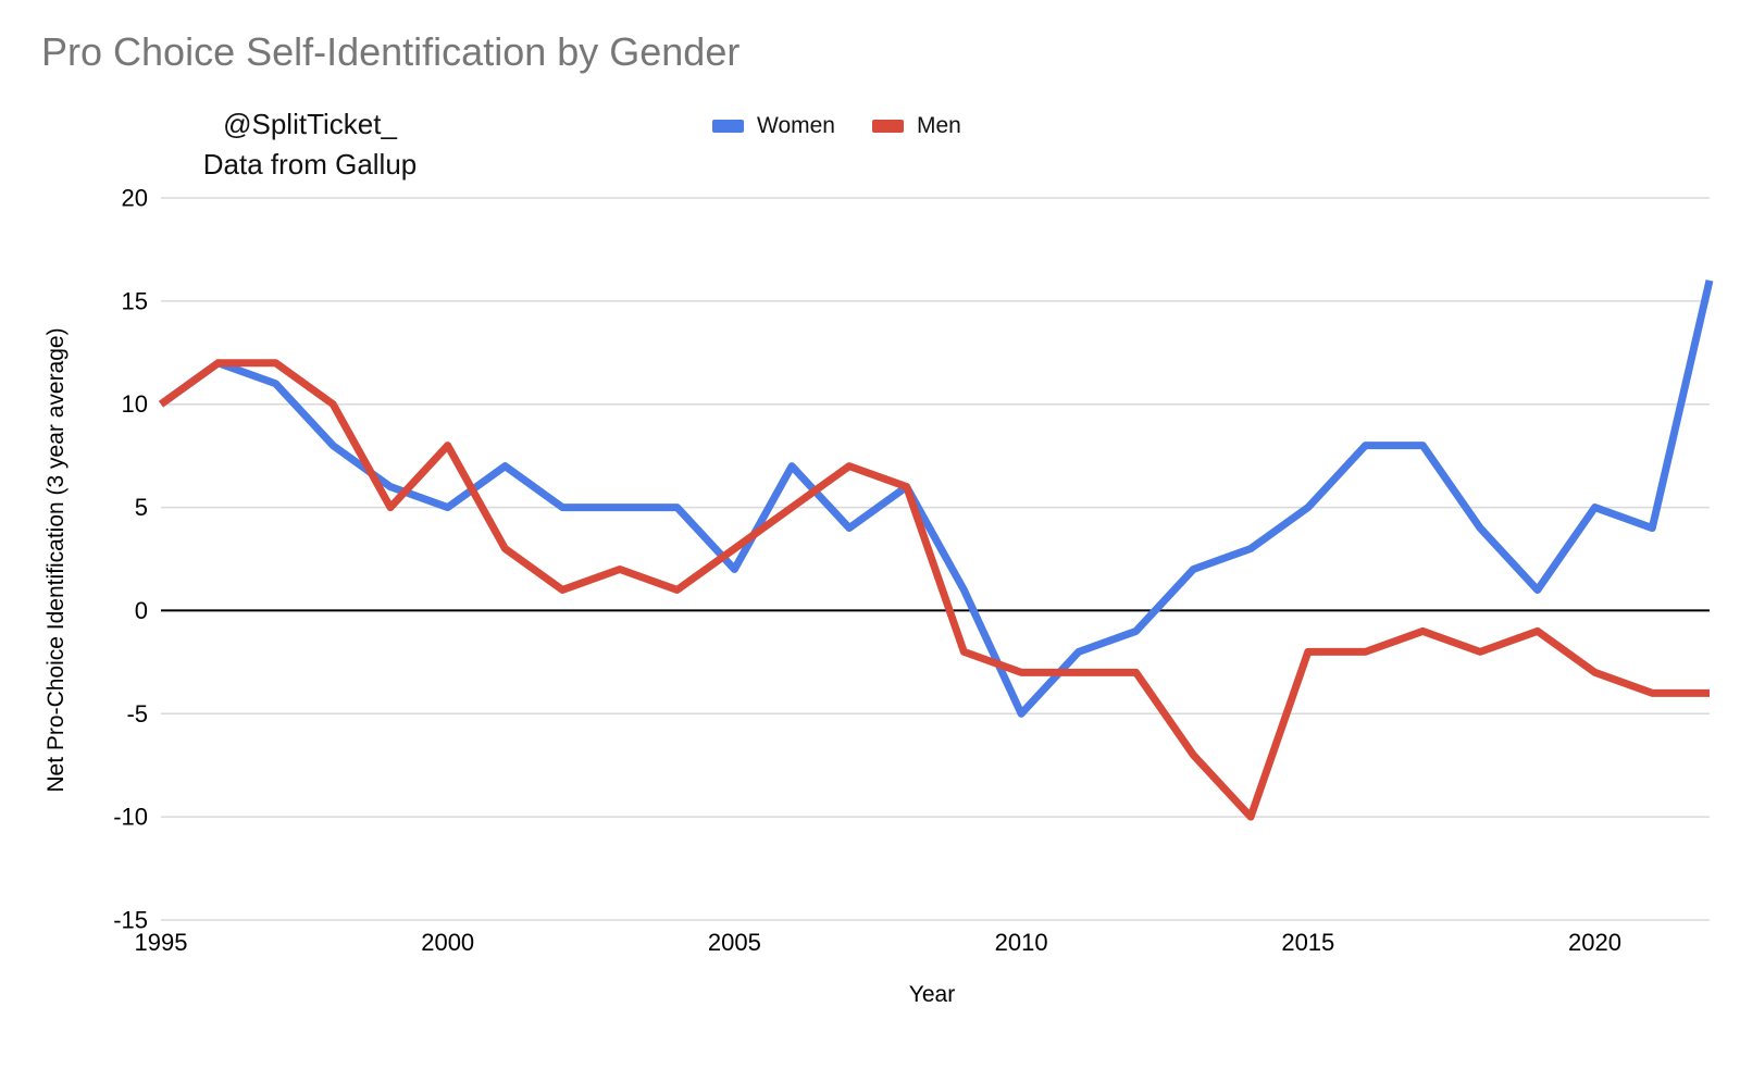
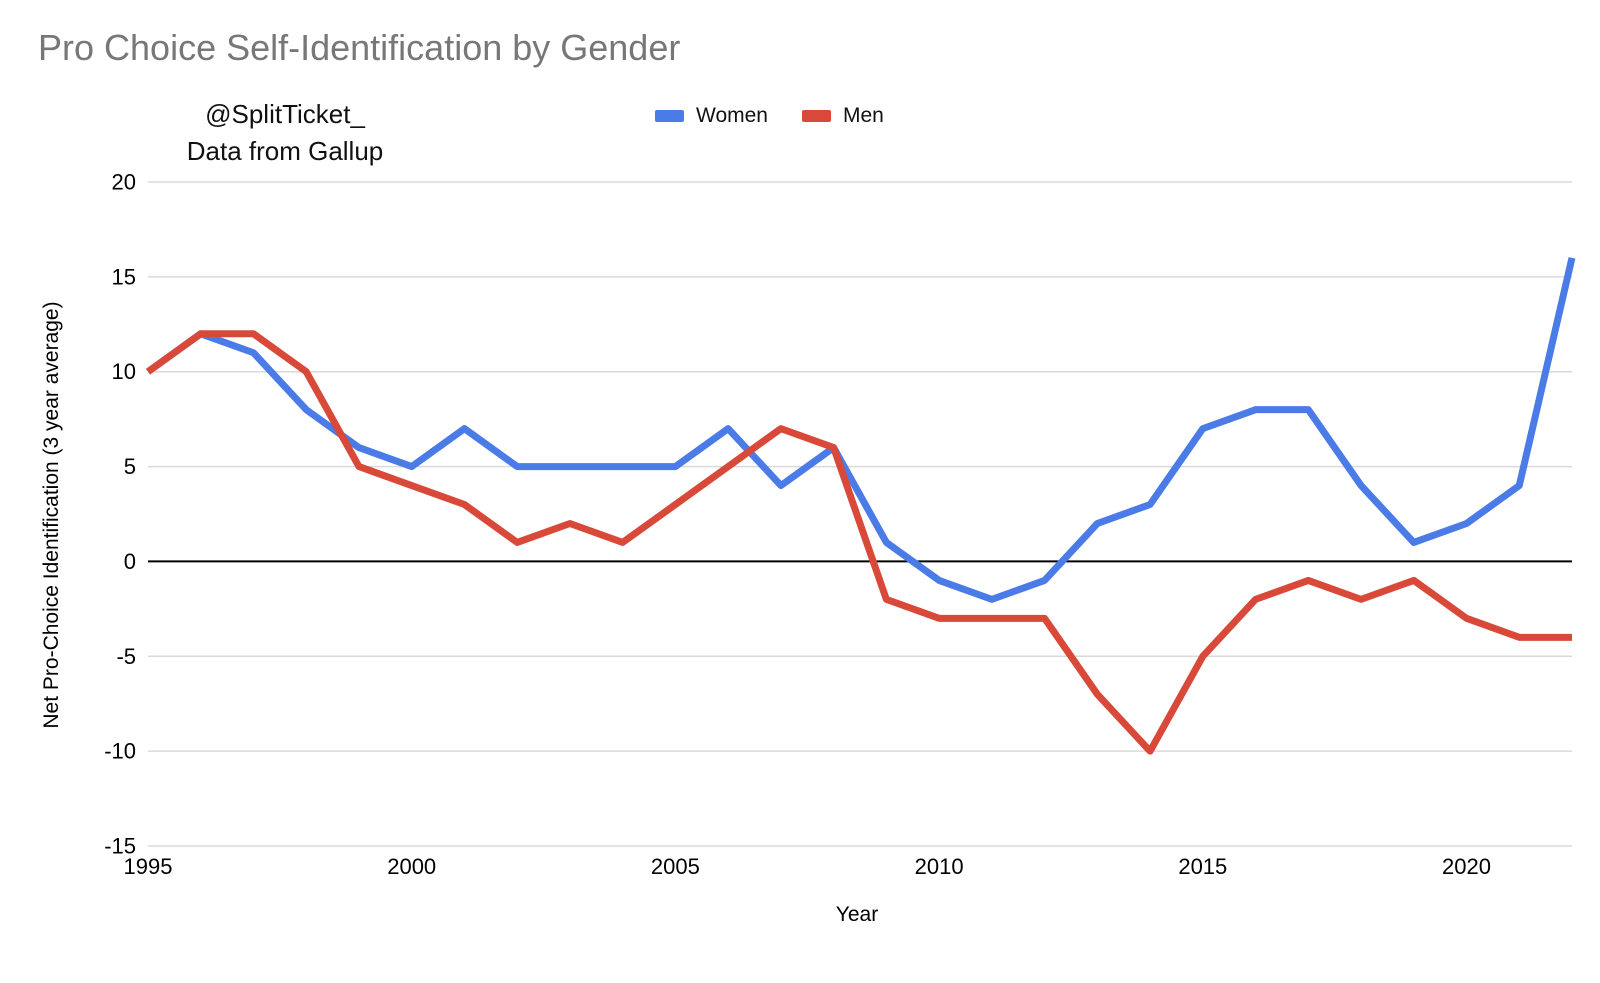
Men/2000: 8 -> 4
Women/2005: 2 -> 5
Women/2010: -5 -> -1
Women/2015: 5 -> 7
Men/2015: -2 -> -5
Women/2020: 5 -> 2
